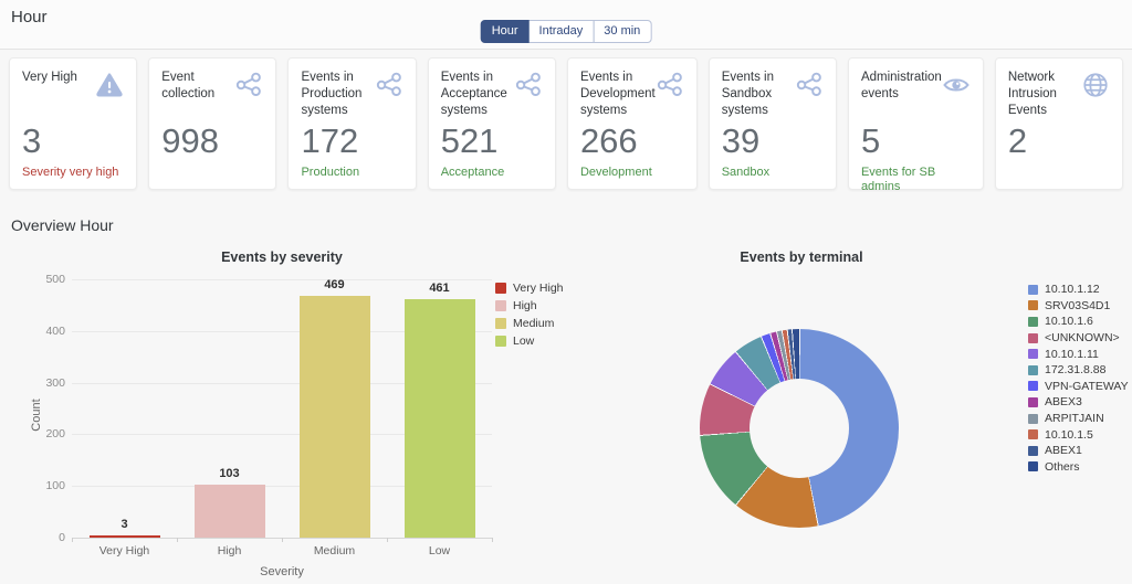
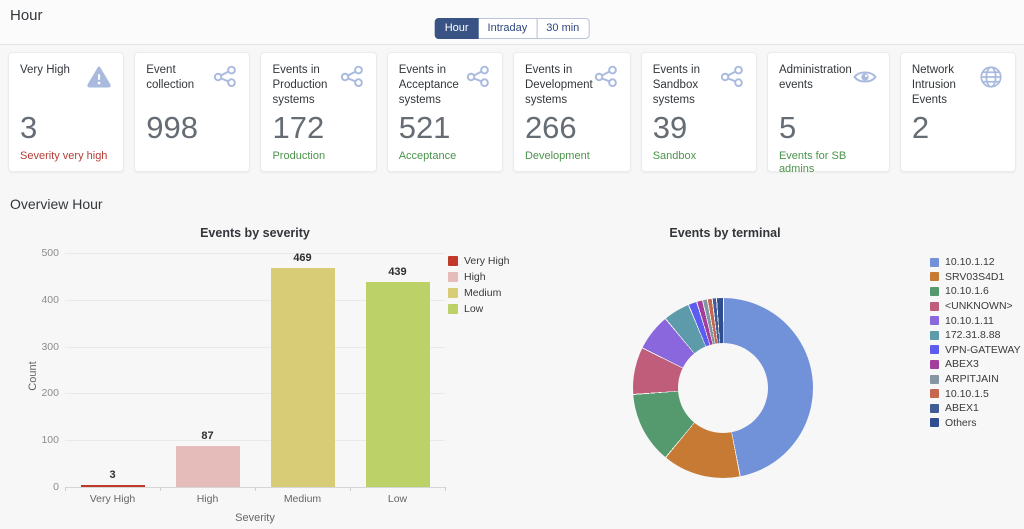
Events by severity/High: 103 -> 87
Events by severity/Low: 461 -> 439
